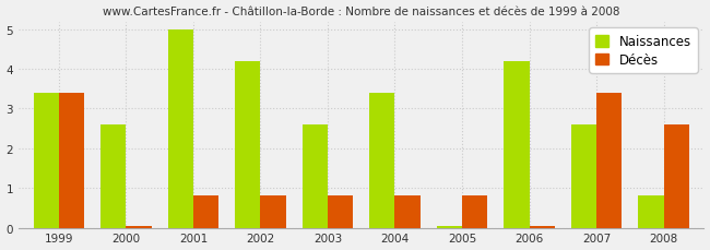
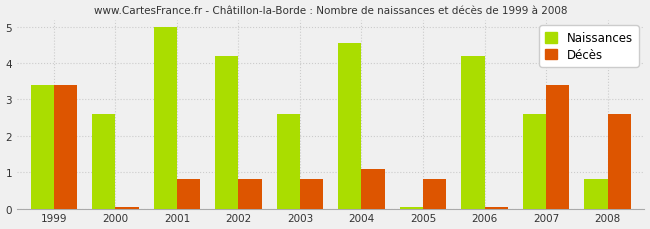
Naissances/2004: 3.40 -> 4.55
Décès/2004: 0.80 -> 1.10
